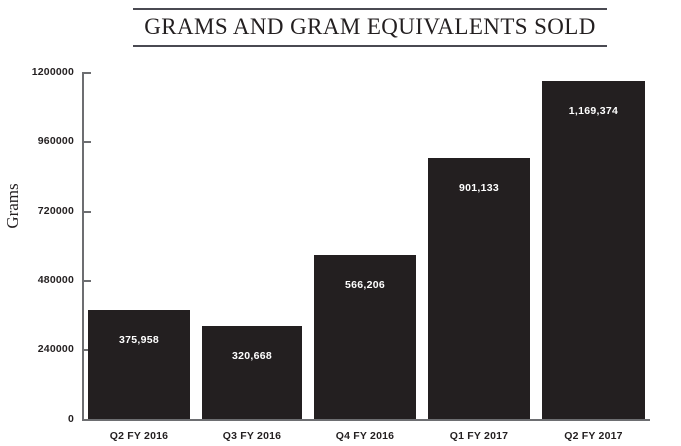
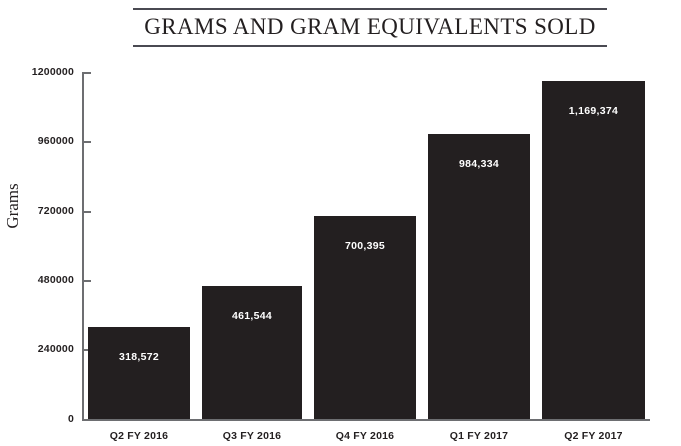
Q2 FY 2016: 375,958 -> 318,572
Q3 FY 2016: 320,668 -> 461,544
Q4 FY 2016: 566,206 -> 700,395
Q1 FY 2017: 901,133 -> 984,334
